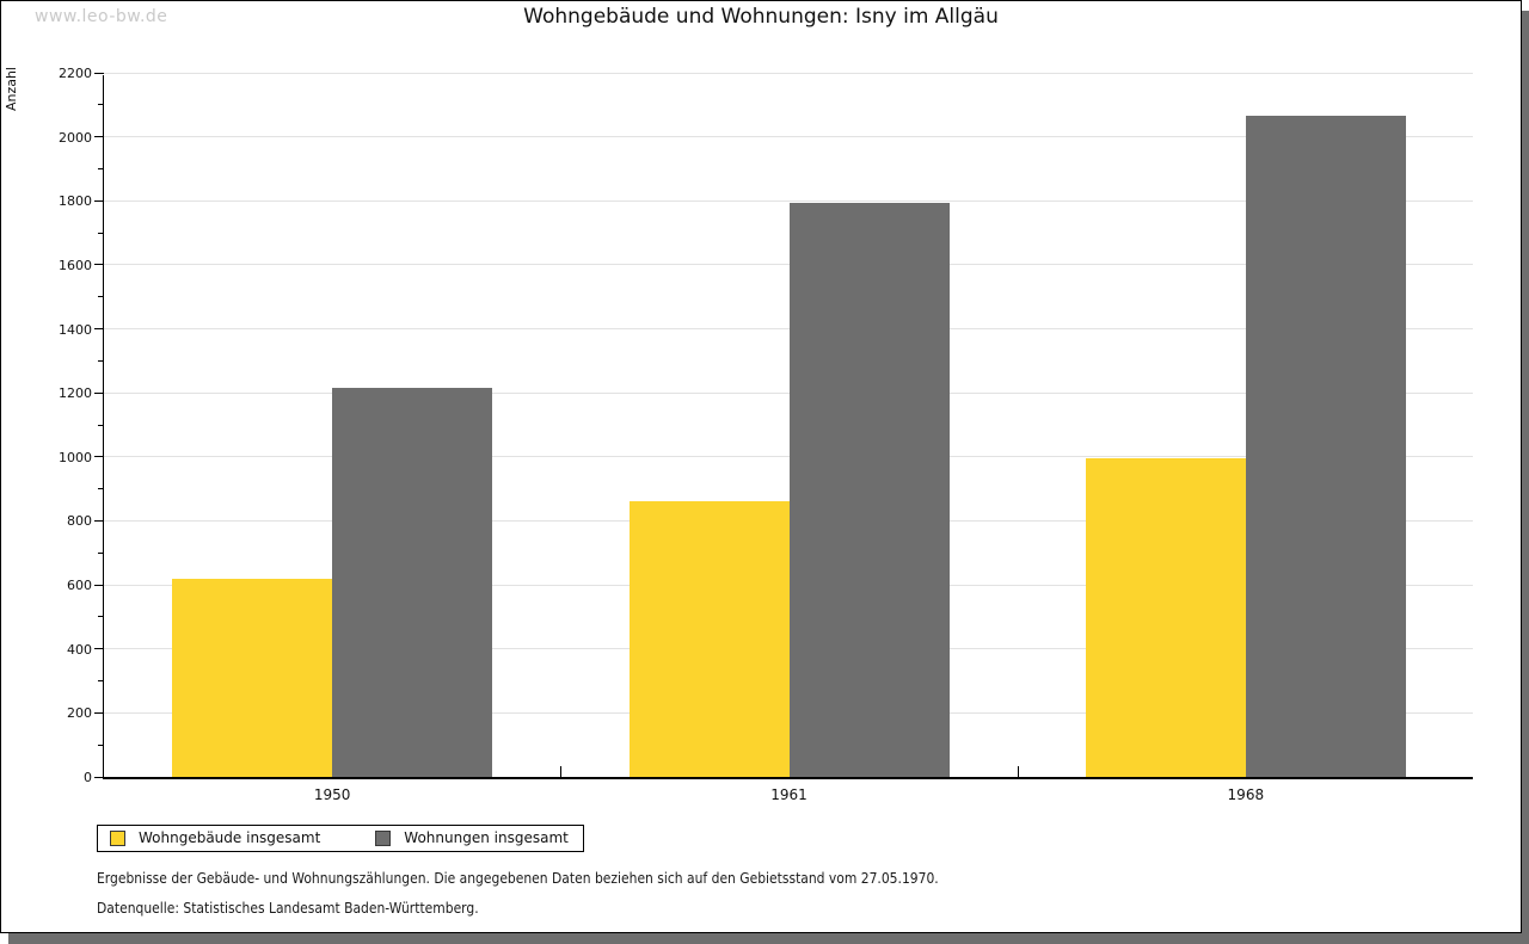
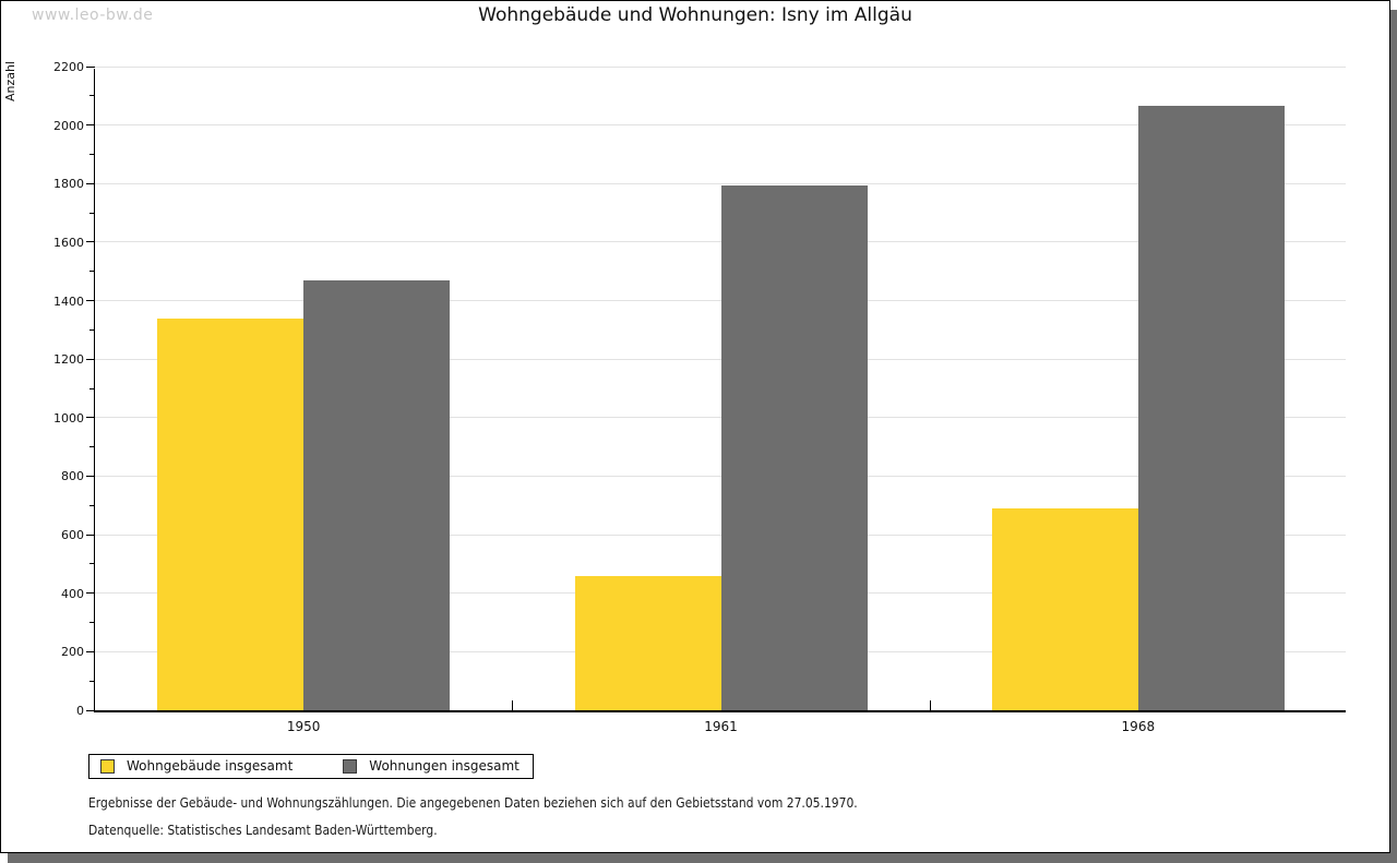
Wohngebäude insgesamt/1950: 620 -> 1340
Wohnungen insgesamt/1950: 1220 -> 1470
Wohngebäude insgesamt/1961: 860 -> 460
Wohngebäude insgesamt/1968: 1000 -> 690
